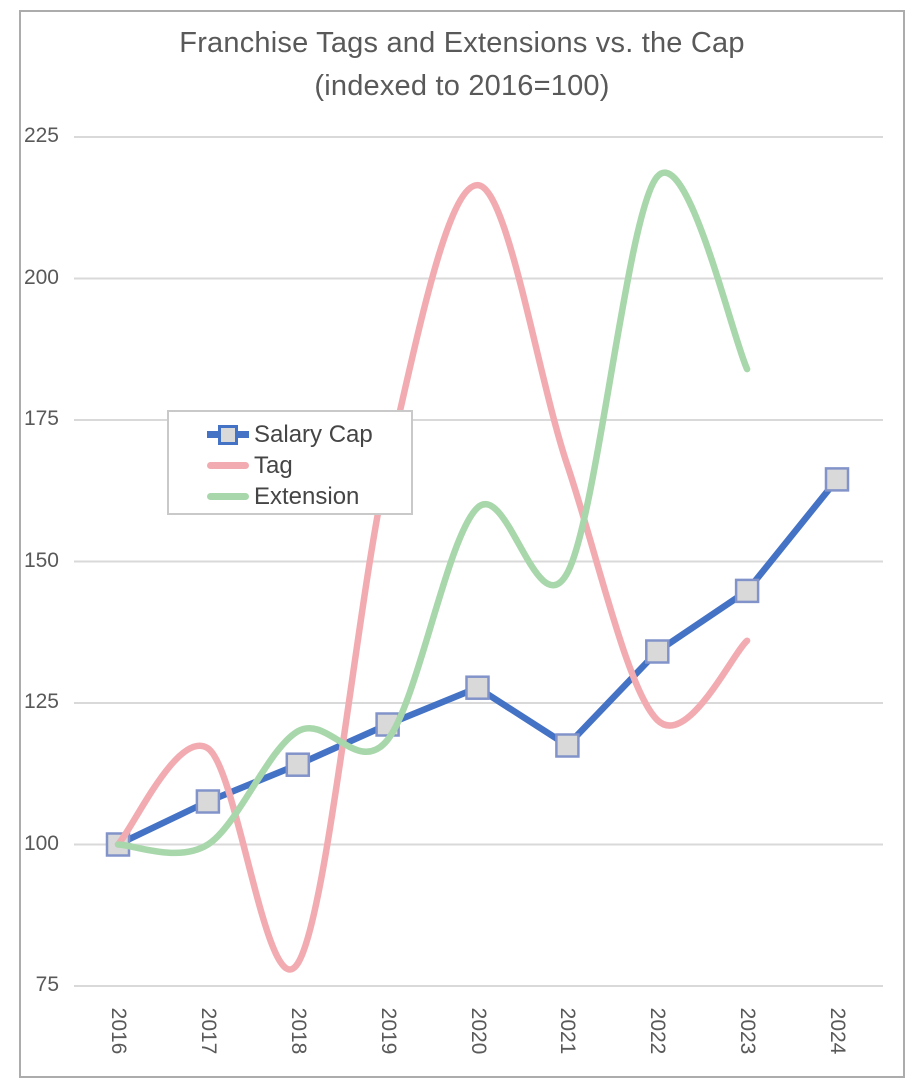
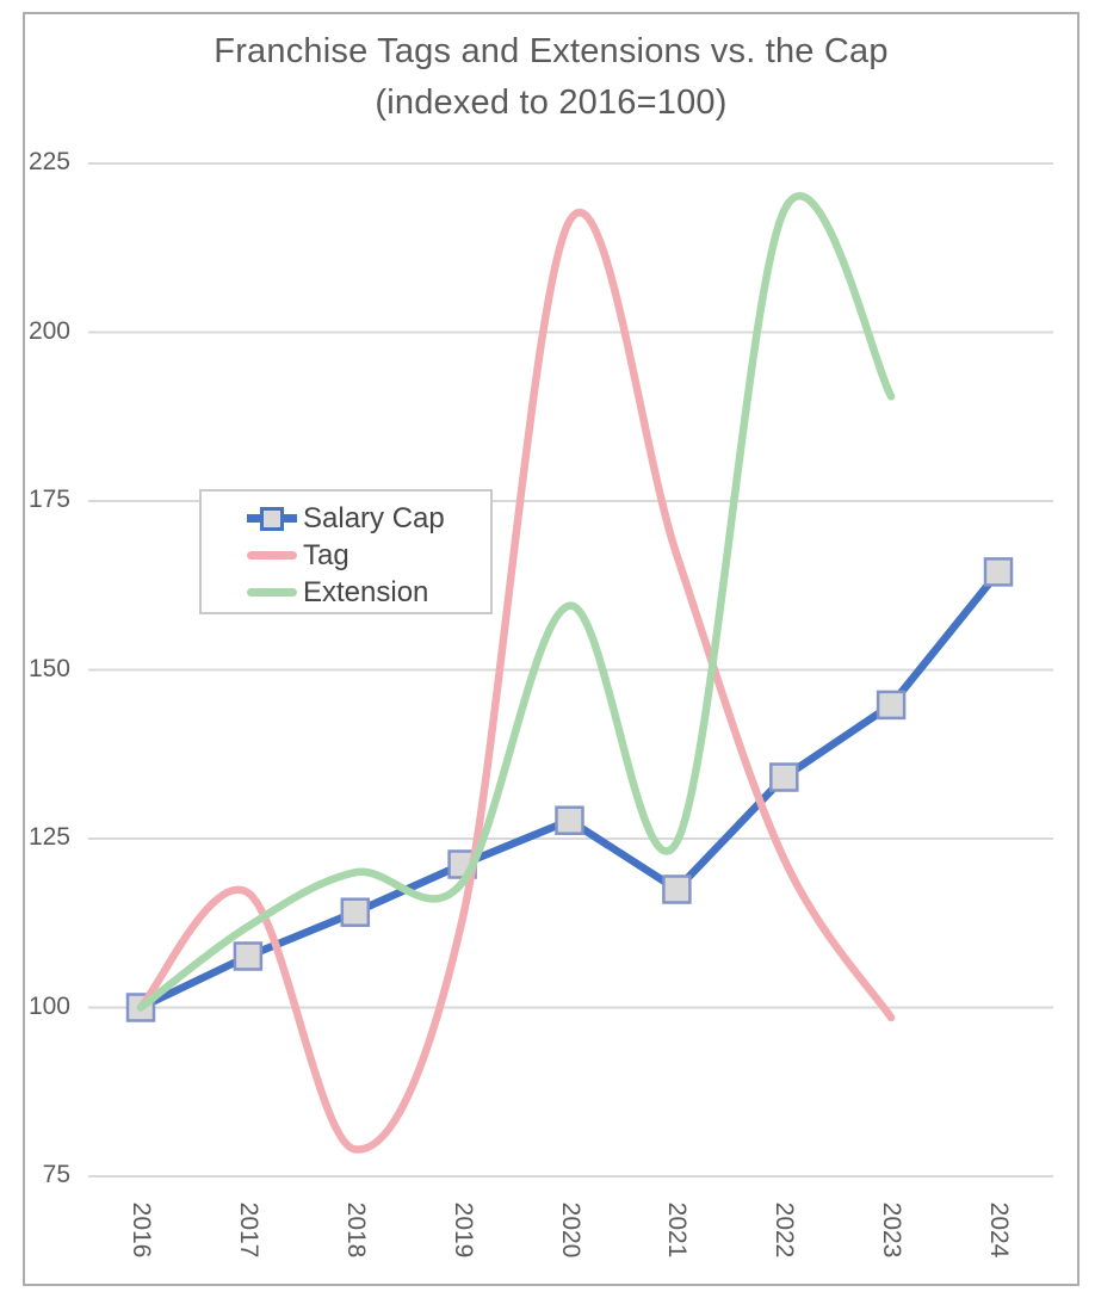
Extension/2017: 100 -> 112
Tag/2019: 167 -> 113
Extension/2021: 148 -> 124
Tag/2023: 136 -> 98
Extension/2023: 184 -> 190
